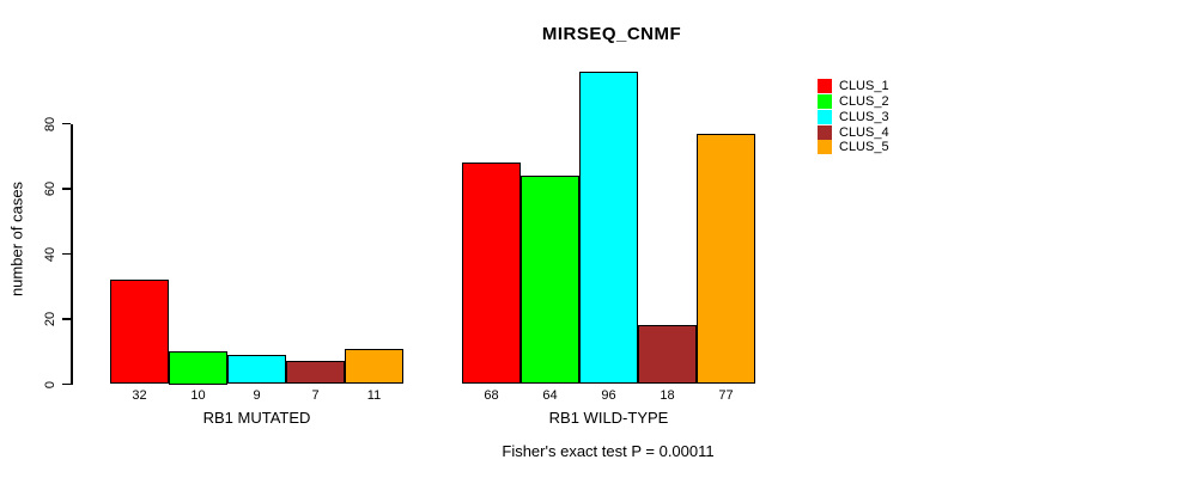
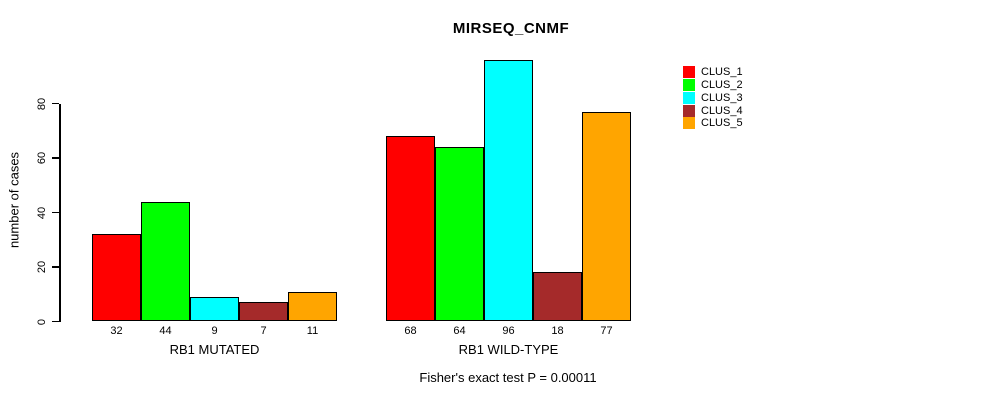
CLUS_2/RB1 MUTATED: 10 -> 44
